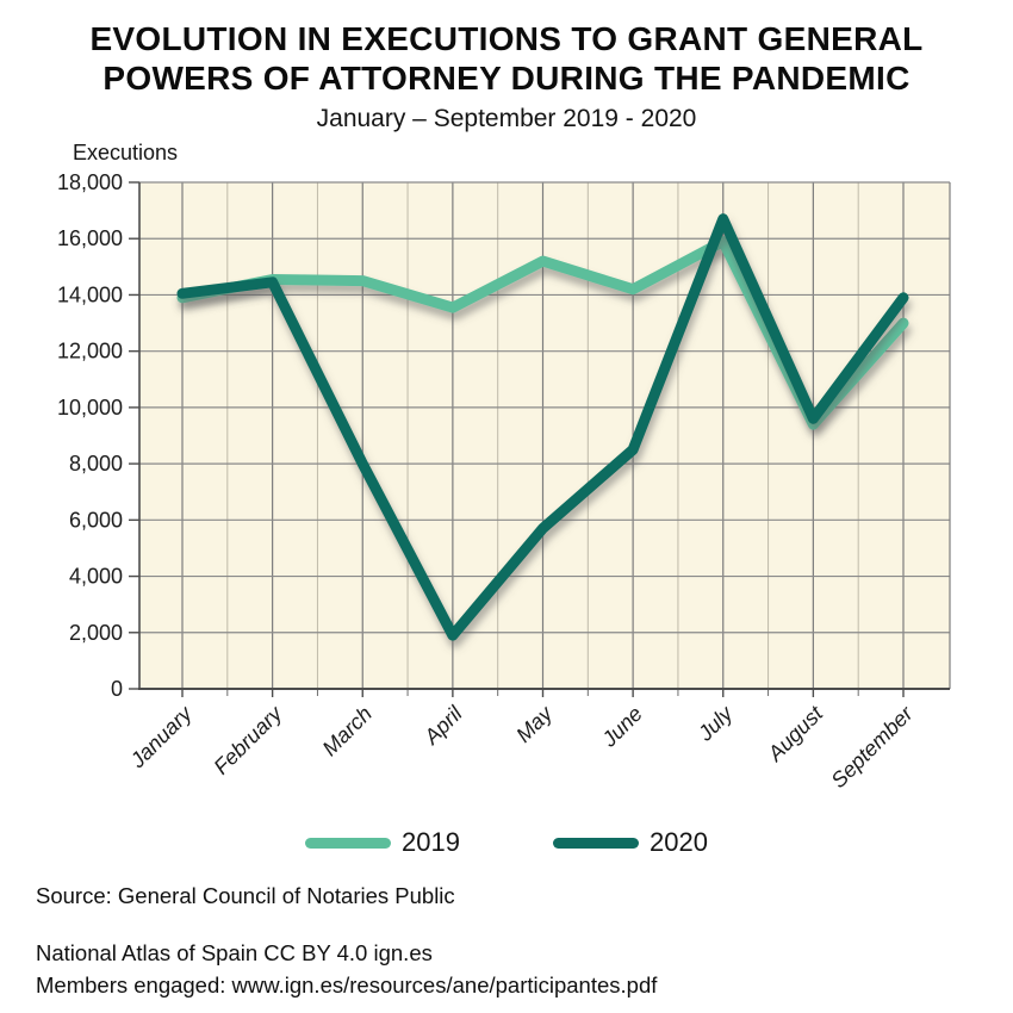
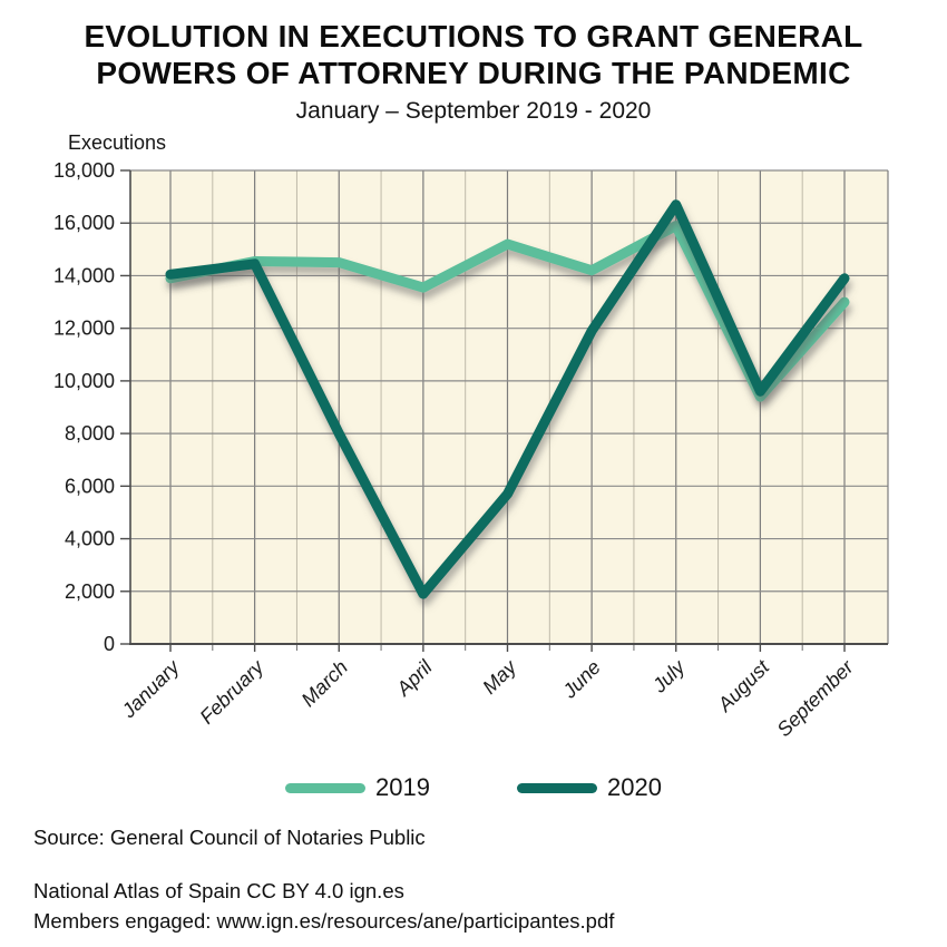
2020/June: 8500 -> 11900
